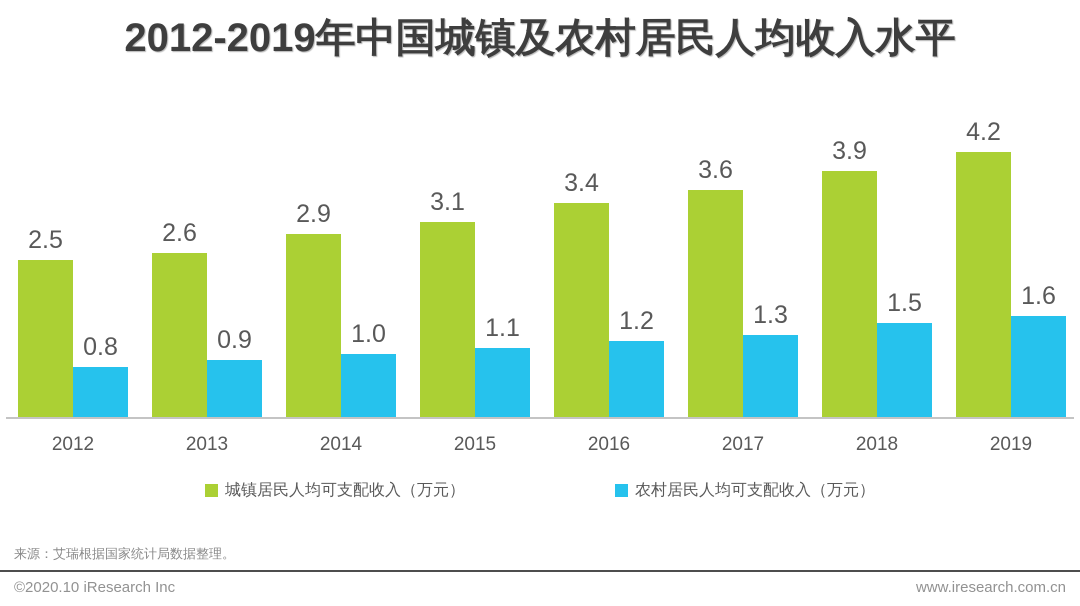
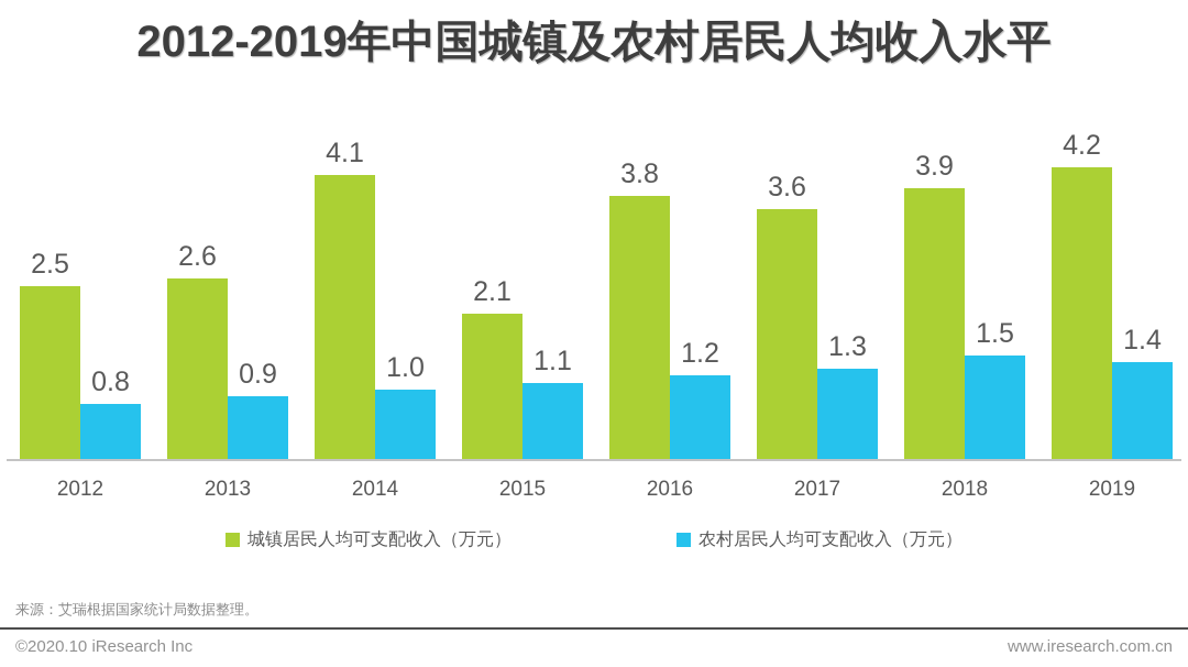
城镇居民人均可支配收入（万元）/2014: 2.9 -> 4.1
城镇居民人均可支配收入（万元）/2015: 3.1 -> 2.1
城镇居民人均可支配收入（万元）/2016: 3.4 -> 3.8
农村居民人均可支配收入（万元）/2019: 1.6 -> 1.4
